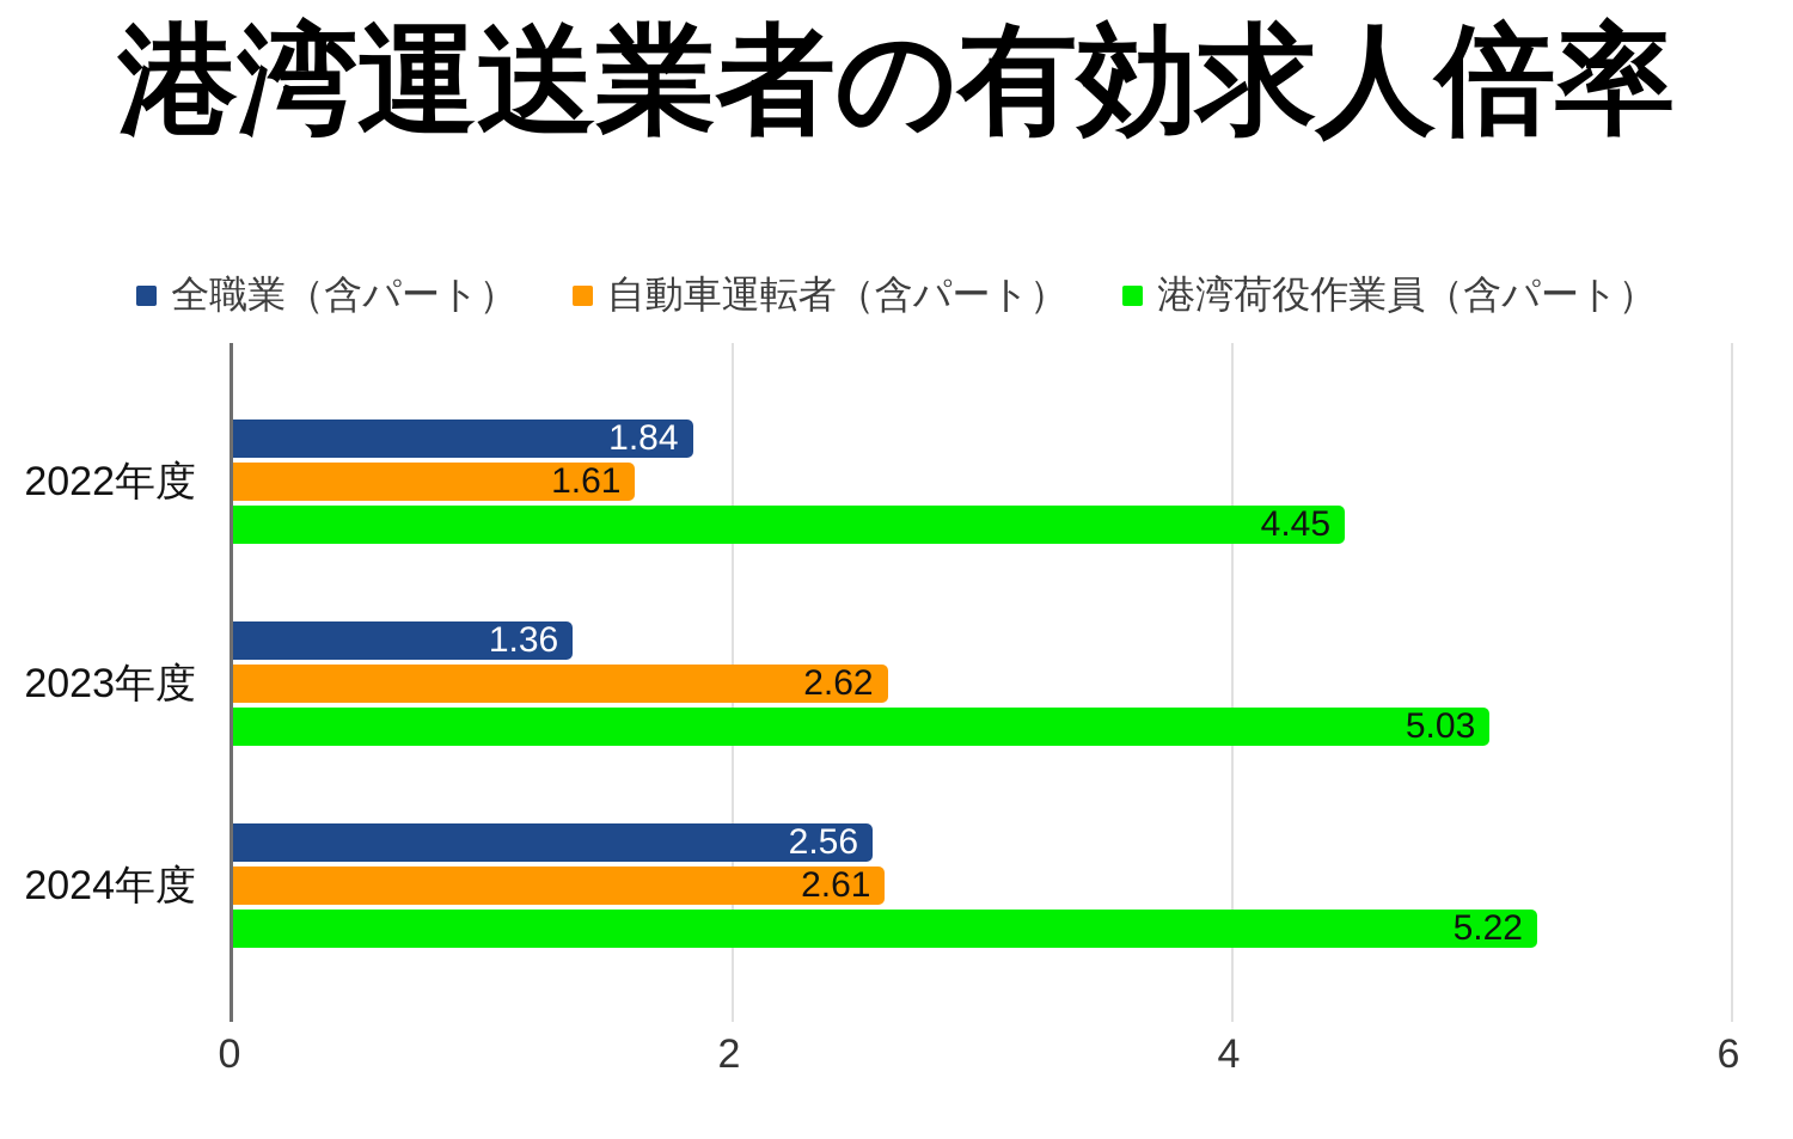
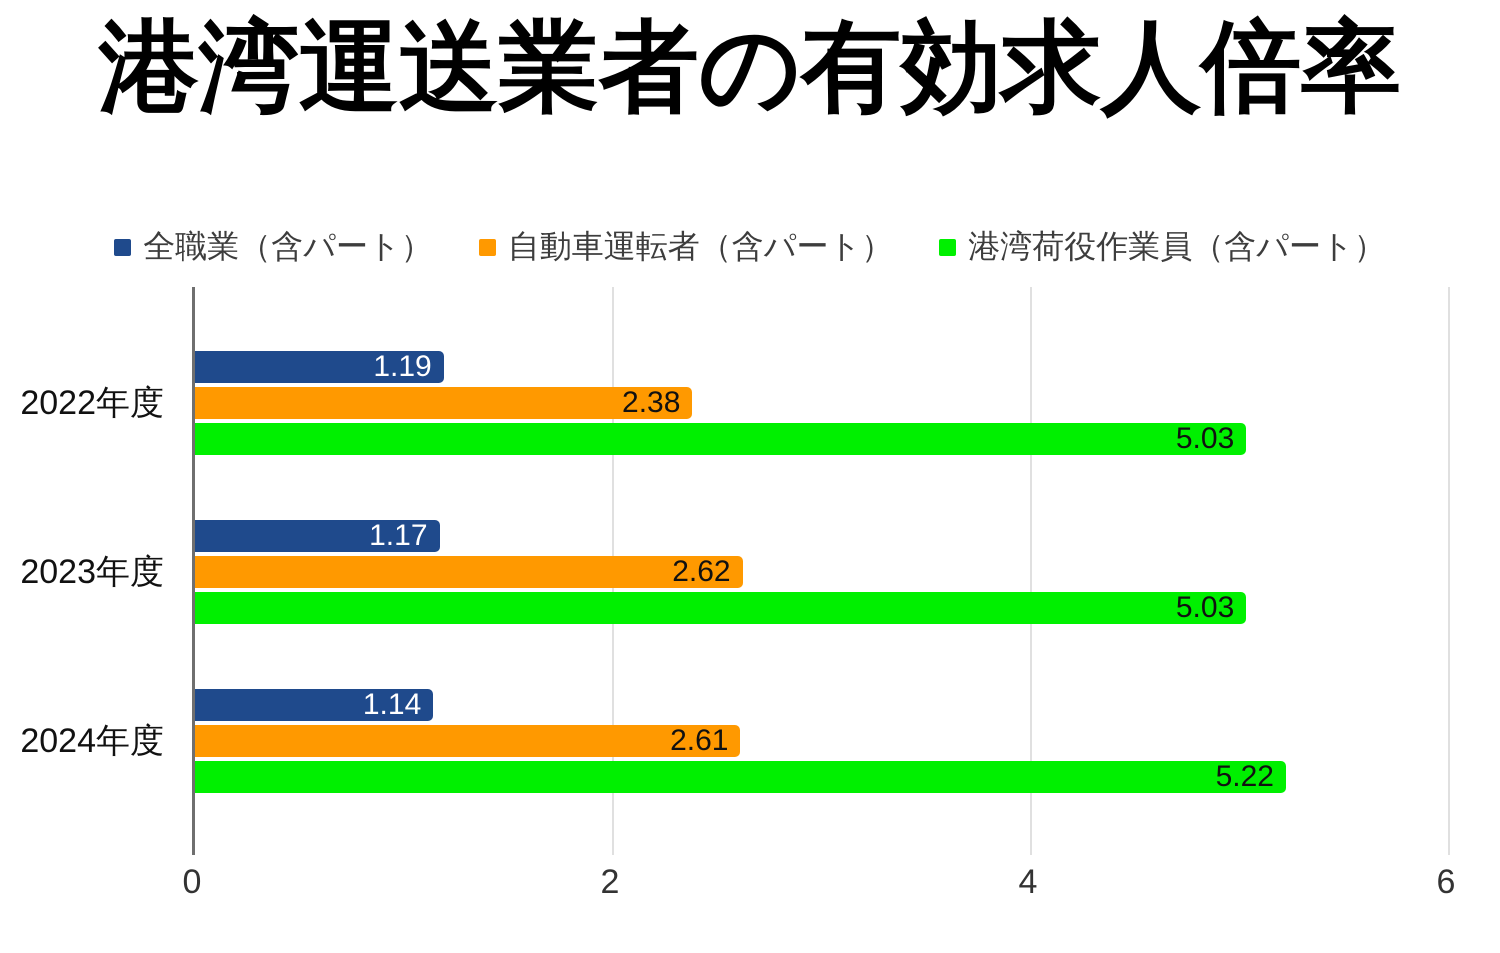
全職業（含パート）/2022年度: 1.84 -> 1.19
自動車運転者（含パート）/2022年度: 1.61 -> 2.38
港湾荷役作業員（含パート）/2022年度: 4.45 -> 5.03
全職業（含パート）/2023年度: 1.36 -> 1.17
全職業（含パート）/2024年度: 2.56 -> 1.14
